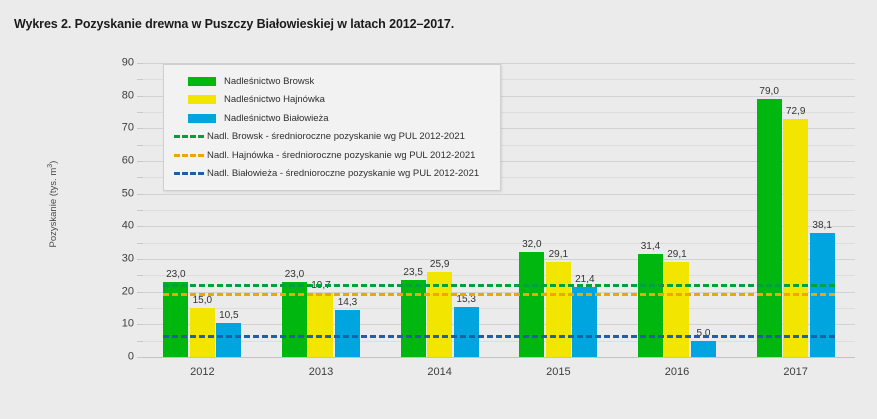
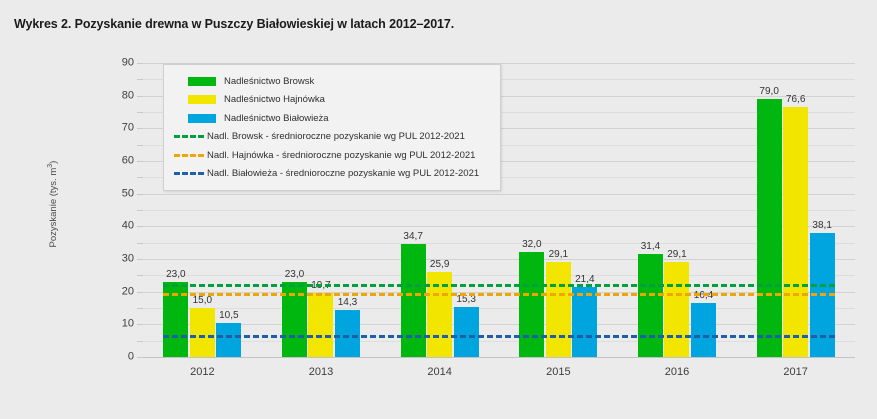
Nadleśnictwo Browsk/2014: 23,5 -> 34,7
Nadleśnictwo Białowieża/2016: 5,0 -> 16,4
Nadleśnictwo Hajnówka/2017: 72,9 -> 76,6
